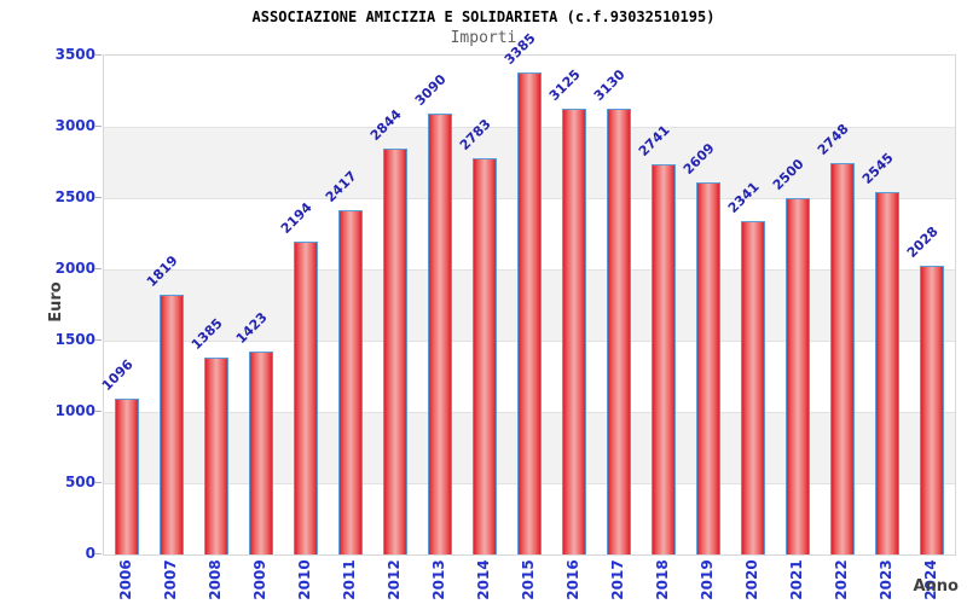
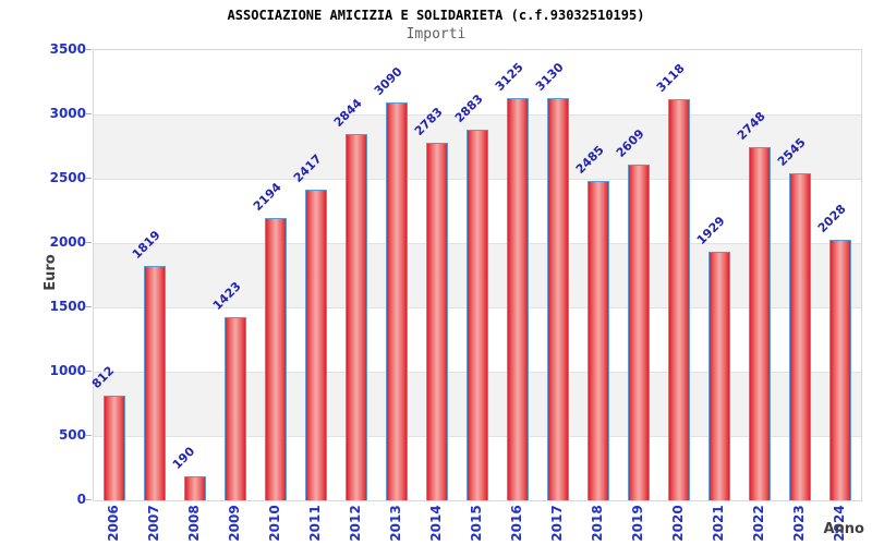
2006: 1096 -> 812
2008: 1385 -> 190
2015: 3385 -> 2883
2018: 2741 -> 2485
2020: 2341 -> 3118
2021: 2500 -> 1929
